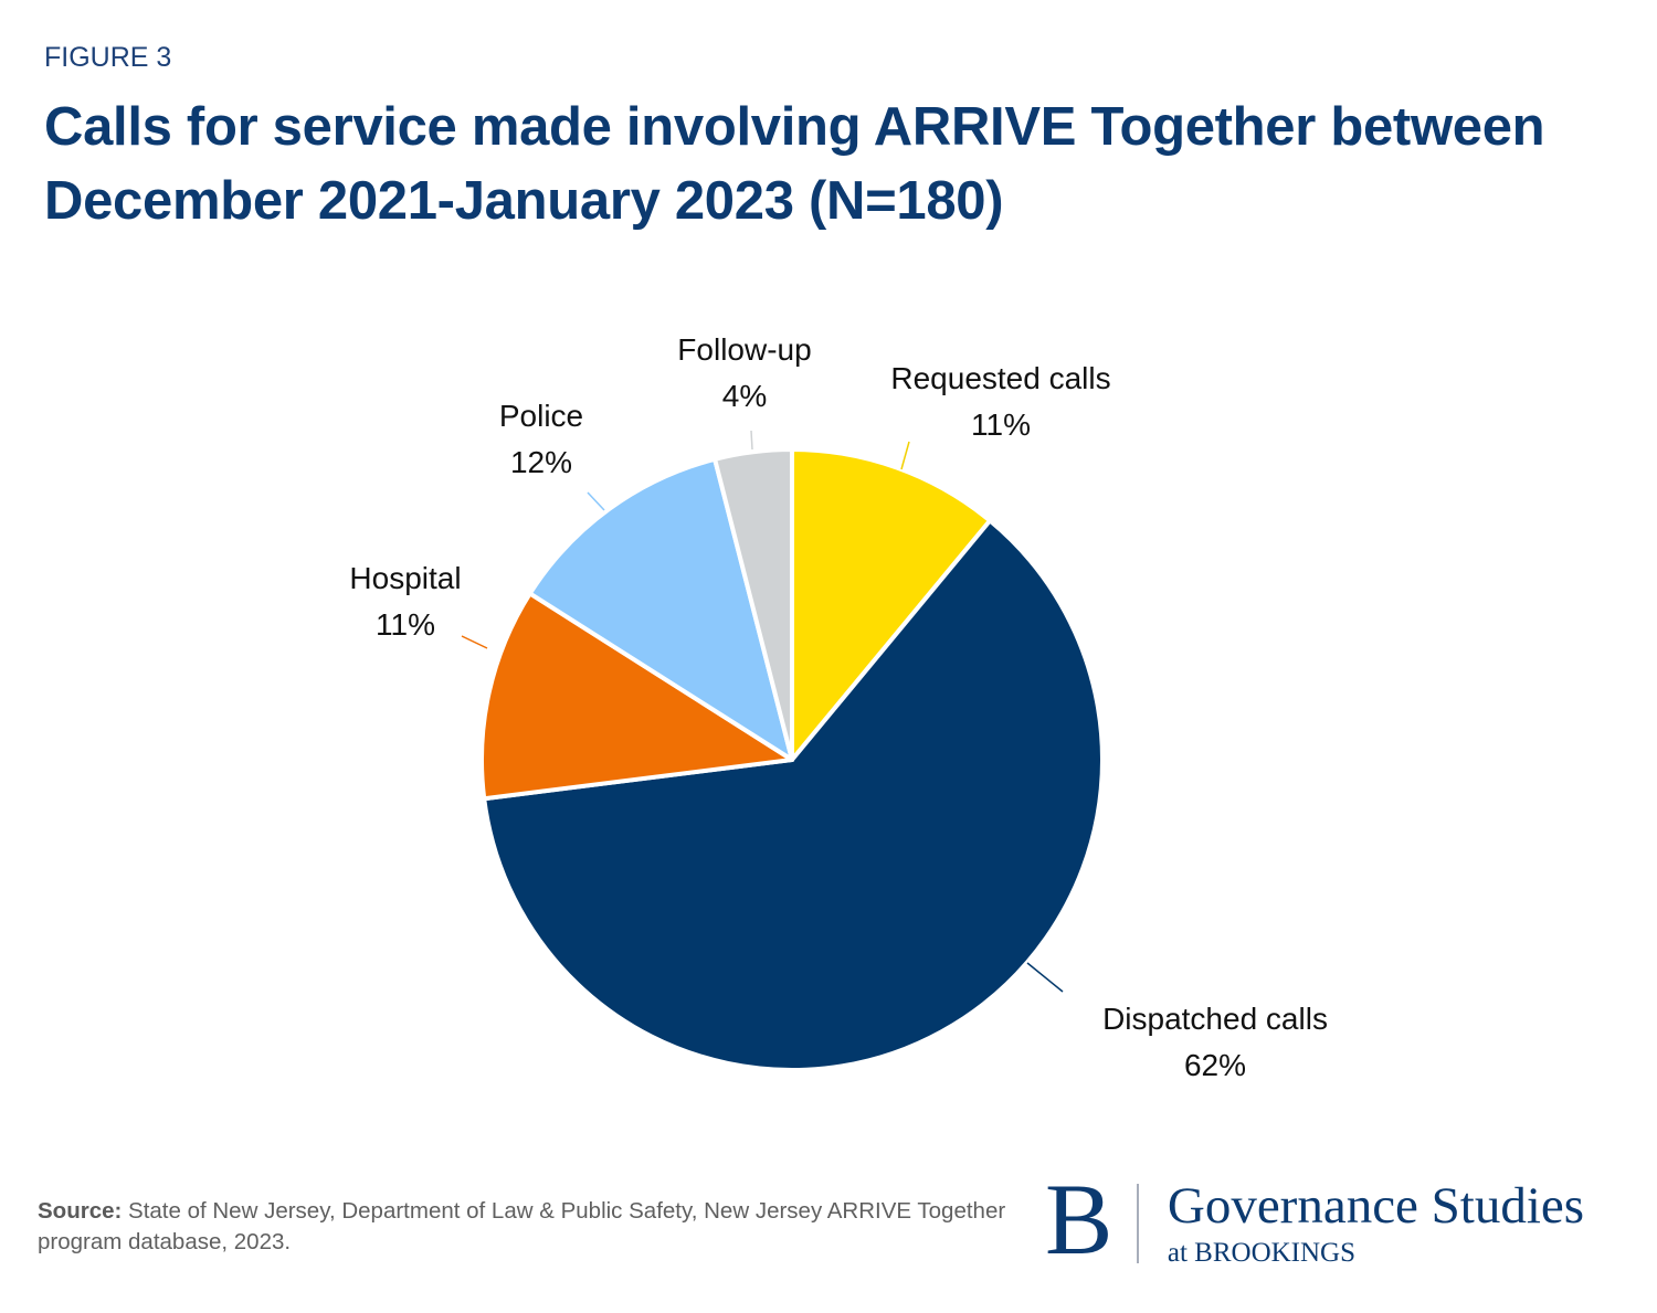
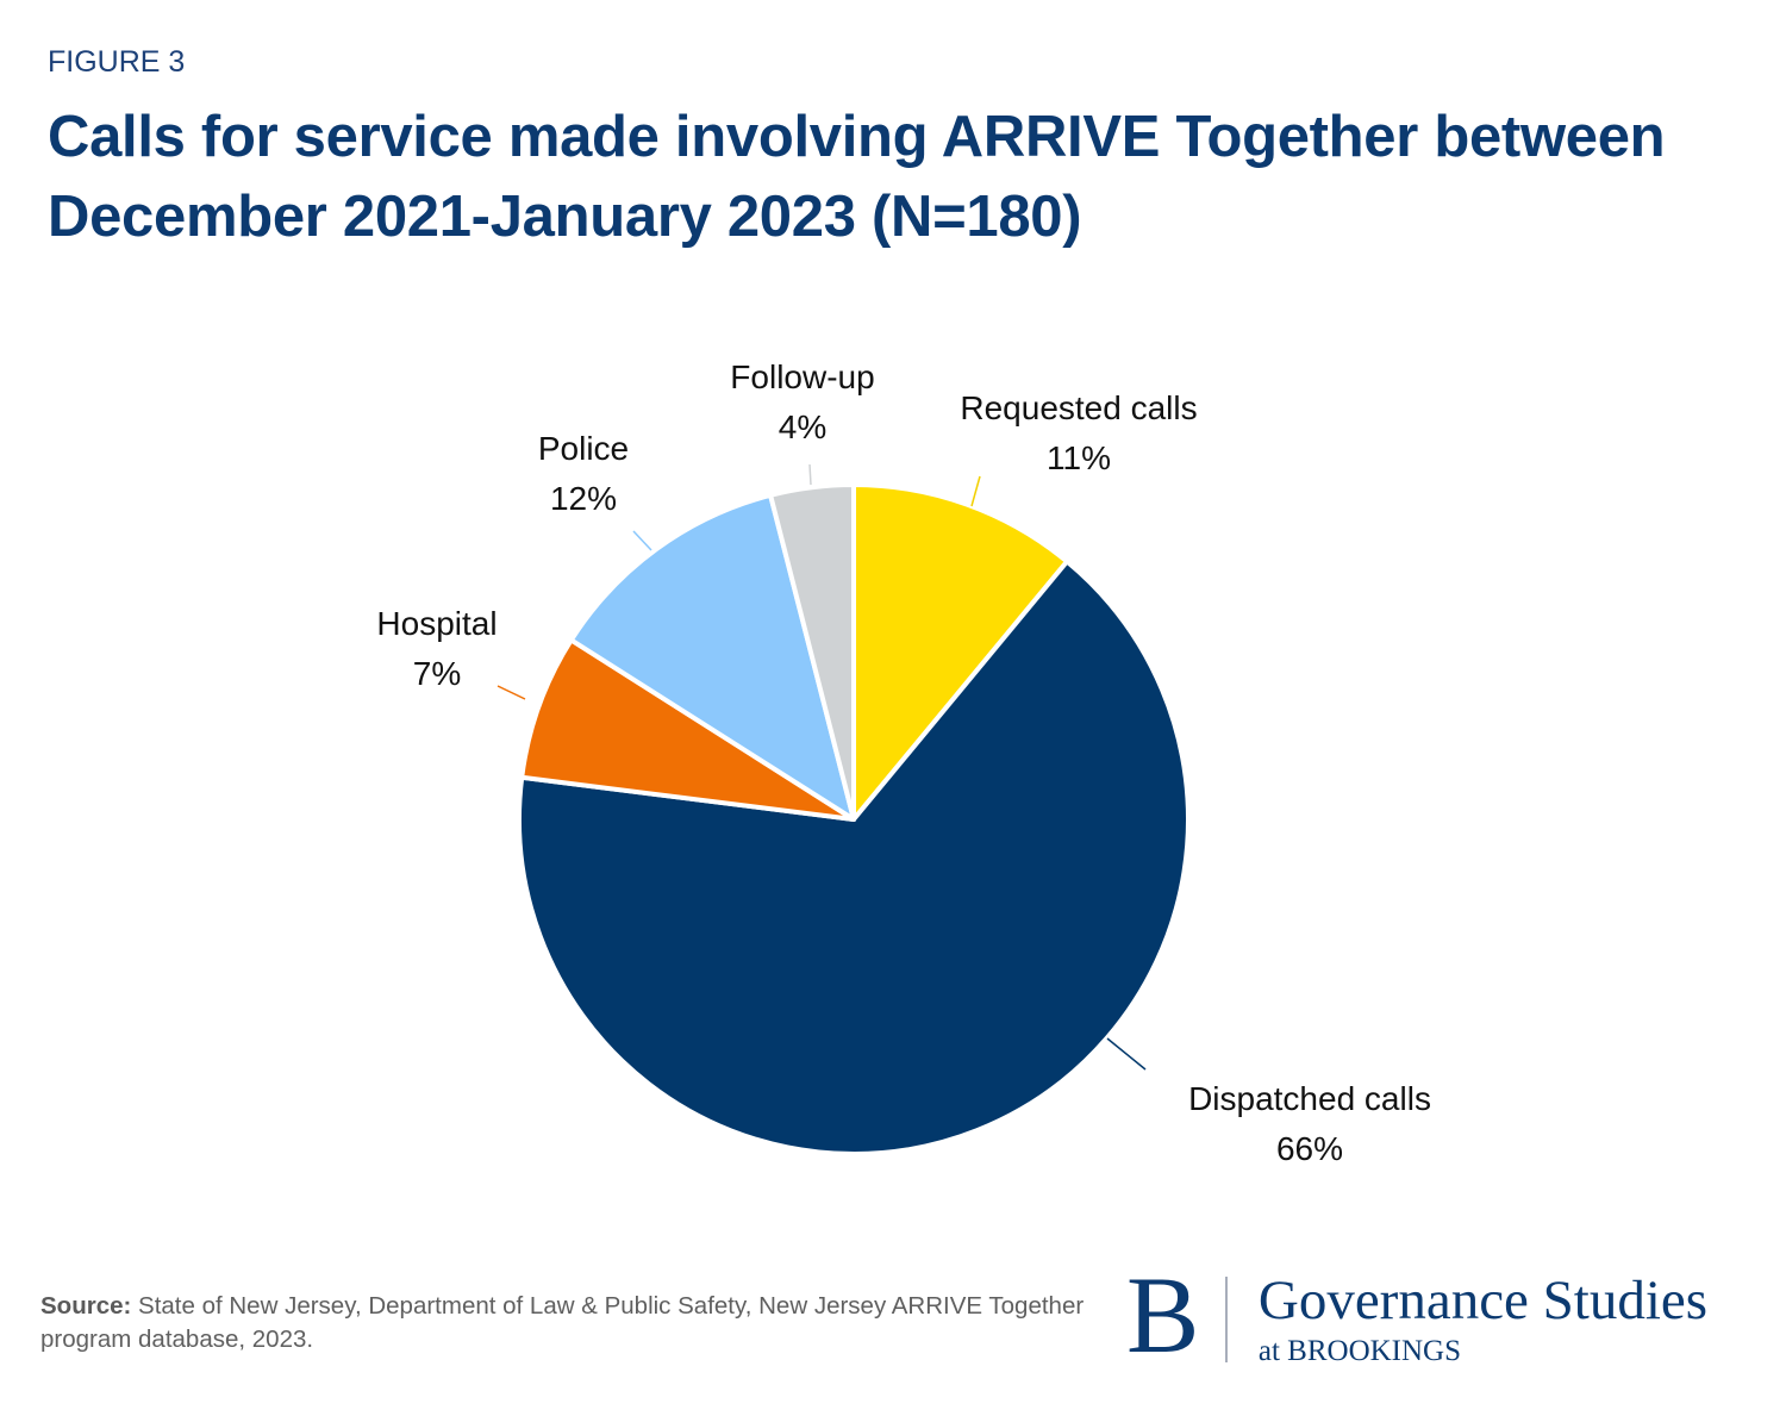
Dispatched calls: 62% -> 66%
Hospital: 11% -> 7%
